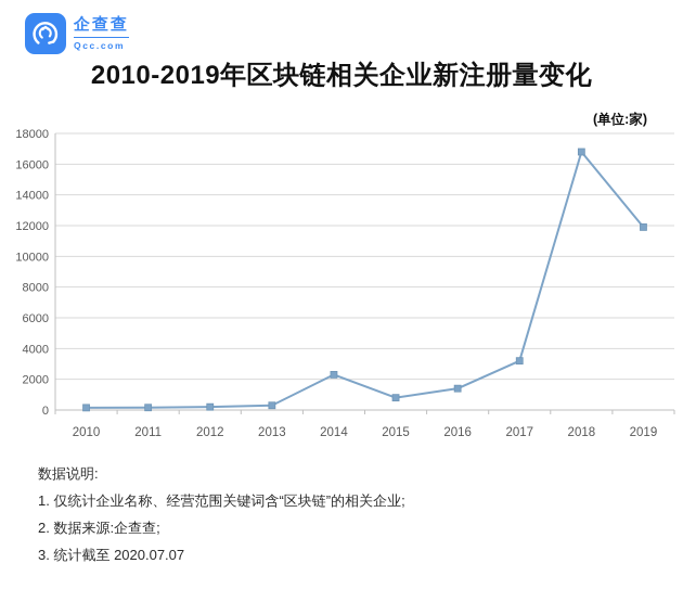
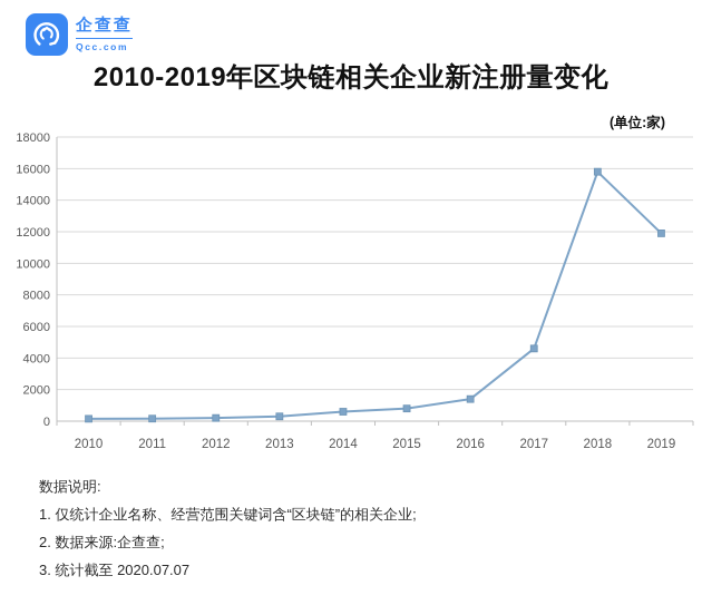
2014: 2300 -> 600
2017: 3200 -> 4600
2018: 16800 -> 15800
